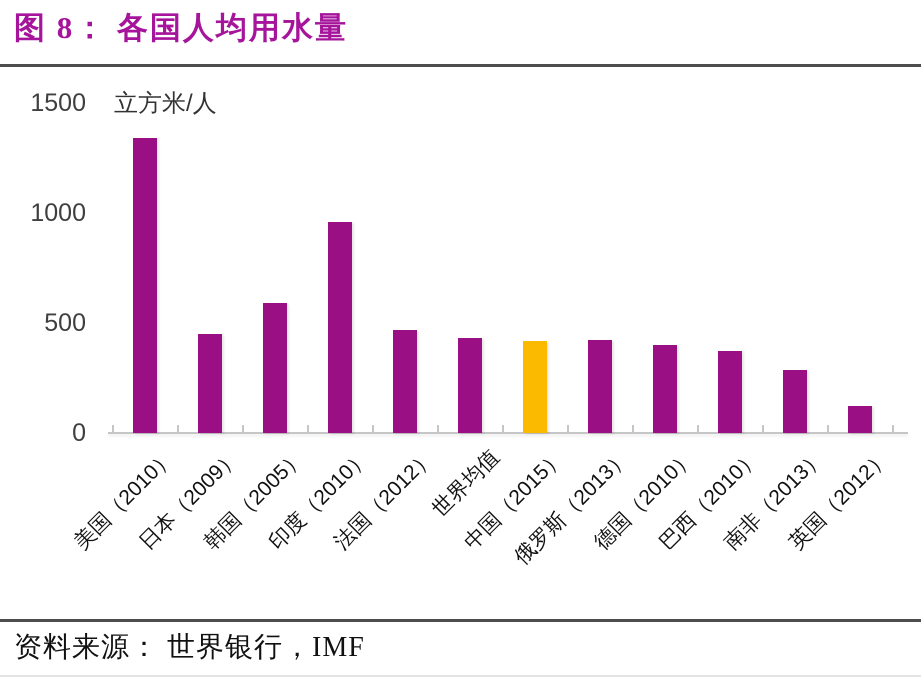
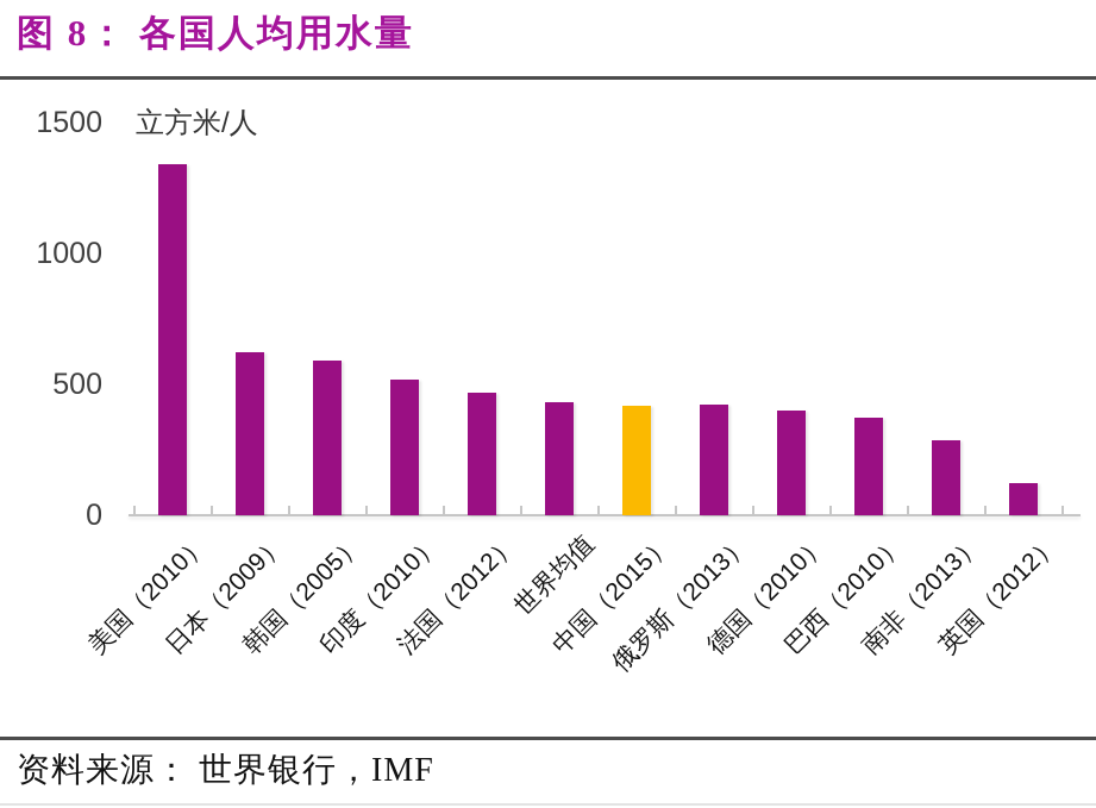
日本（2009）: 450 -> 620
印度（2010）: 960 -> 520
